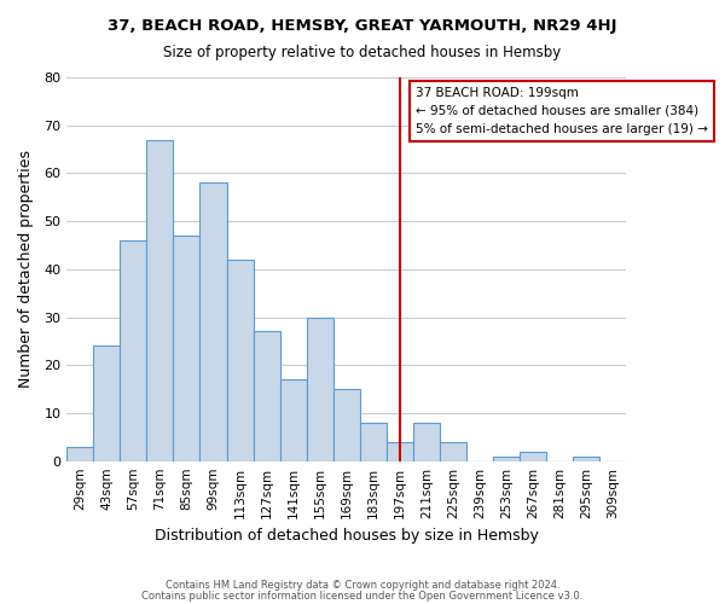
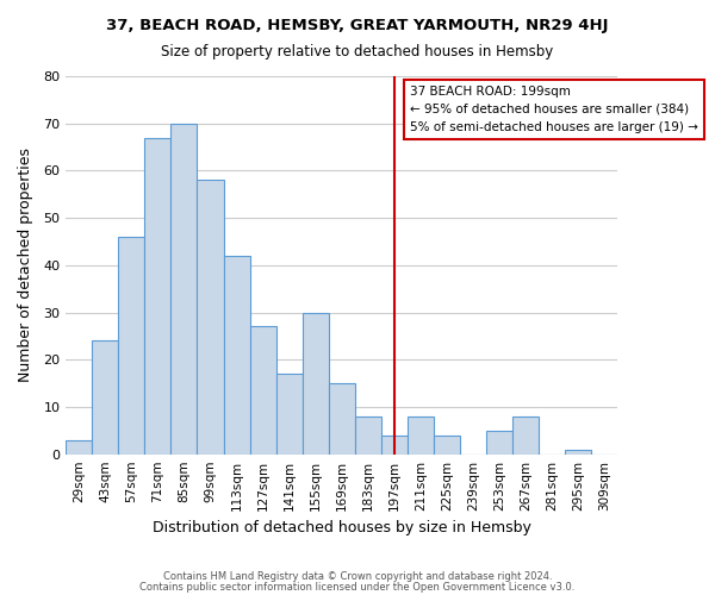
85sqm: 47 -> 70
253sqm: 1 -> 5
267sqm: 2 -> 8
